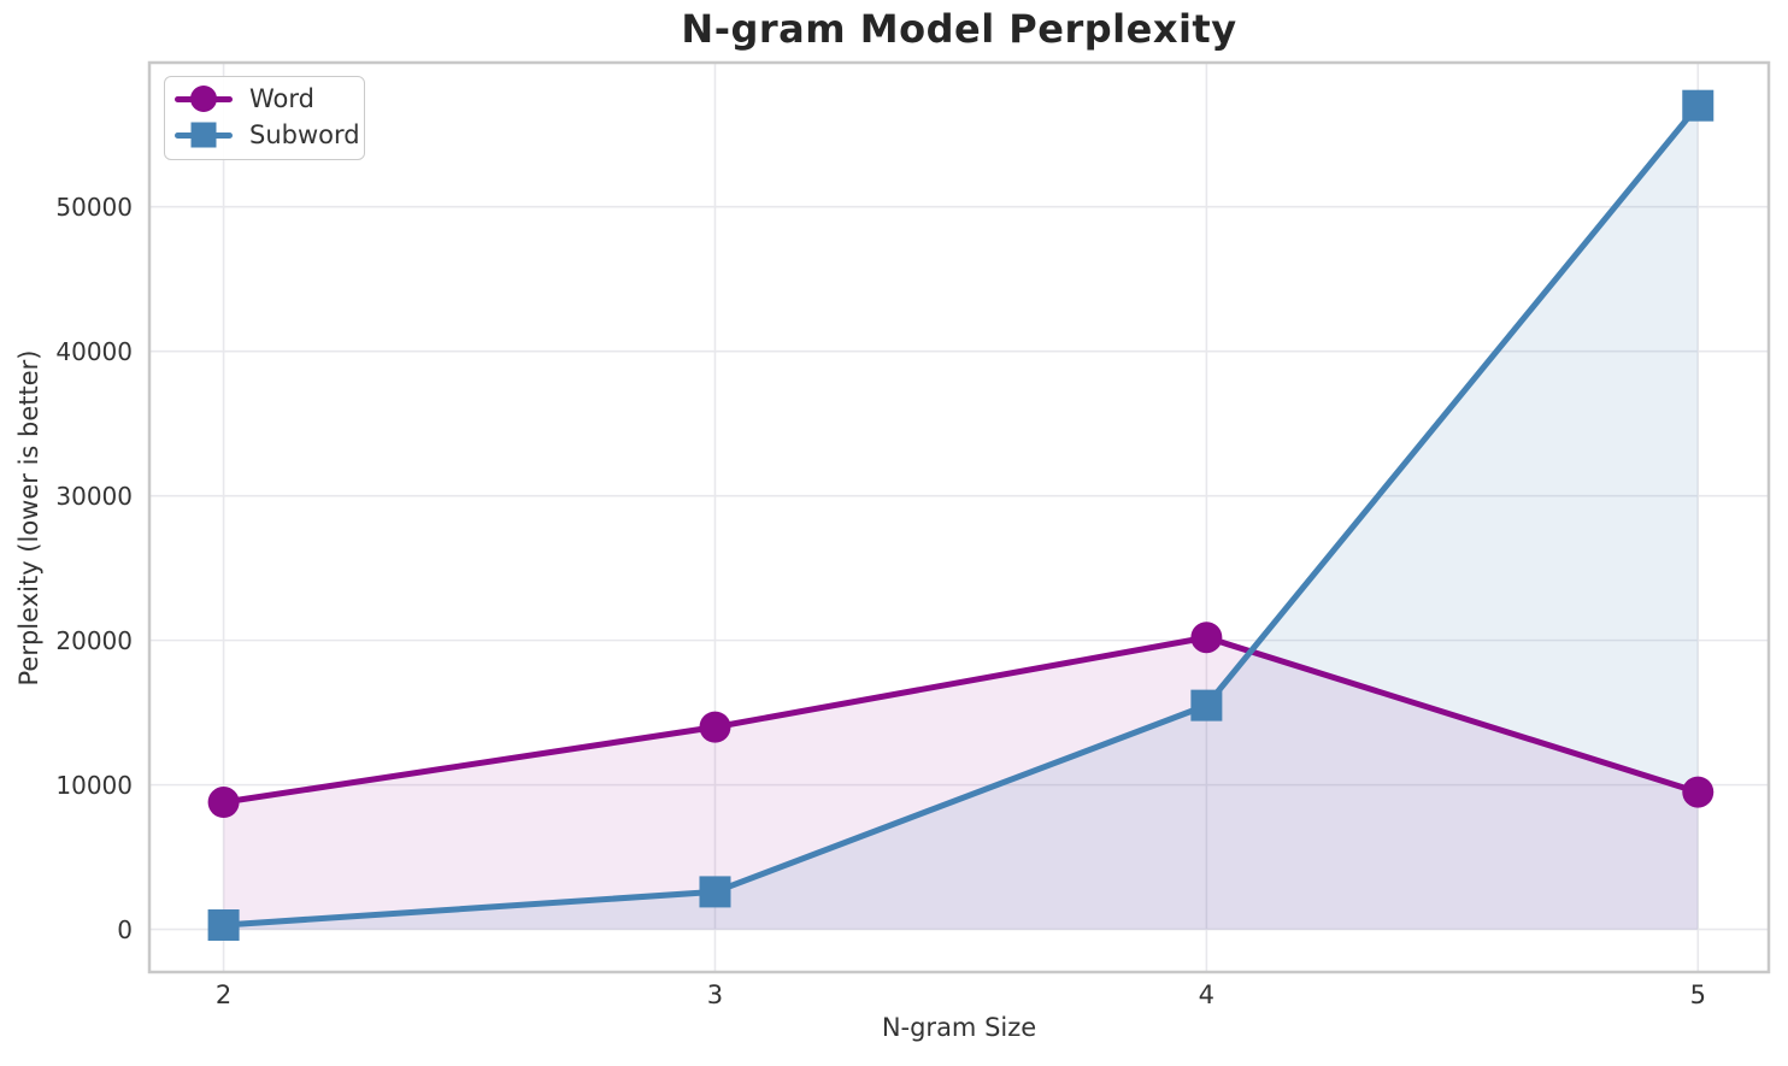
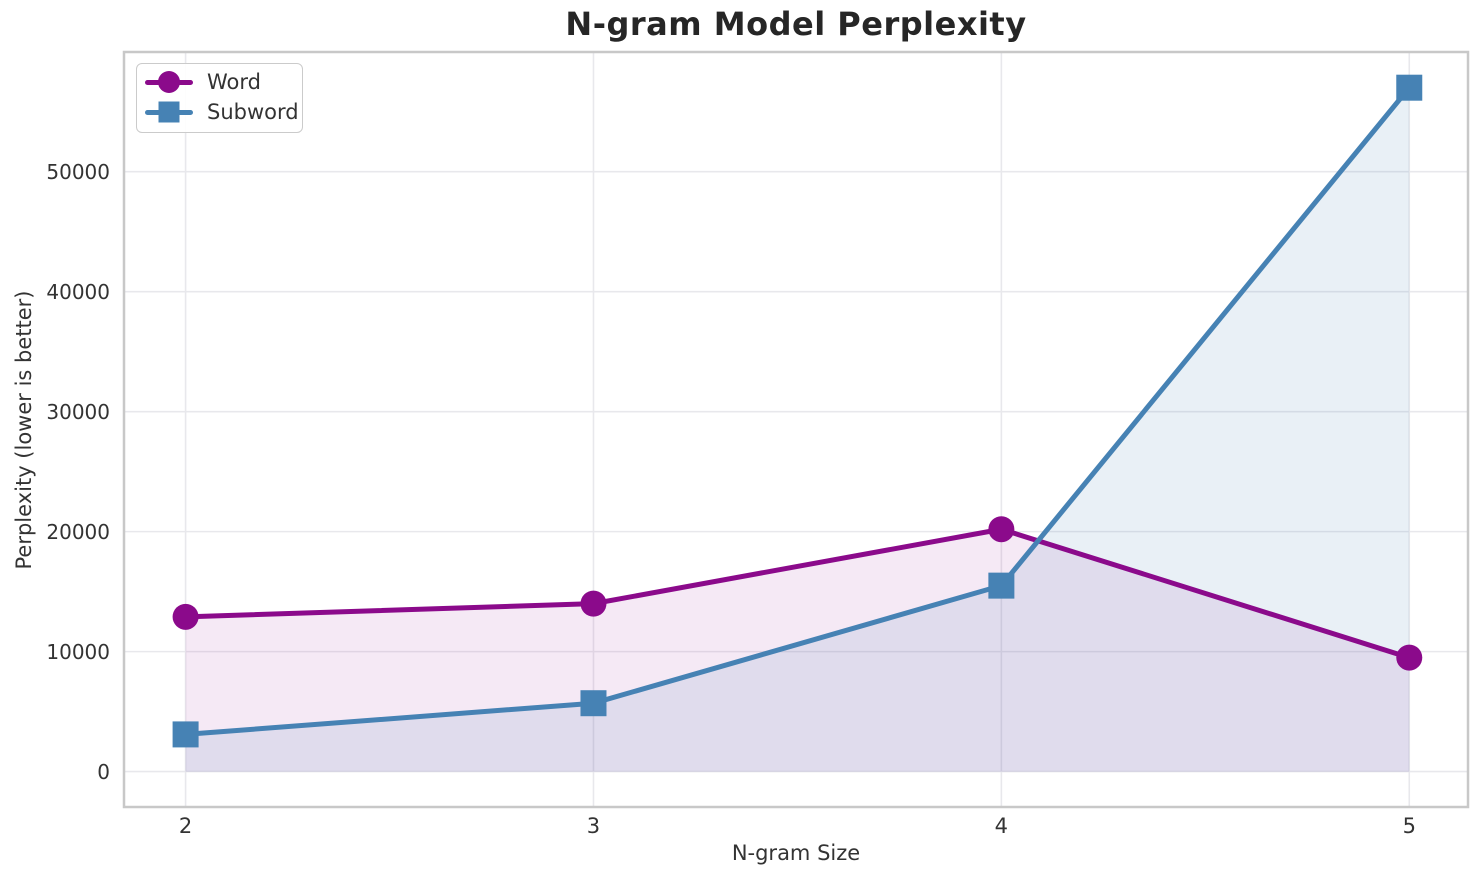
Word/2: 8800 -> 12900
Subword/2: 300 -> 3100
Subword/3: 2600 -> 5700
